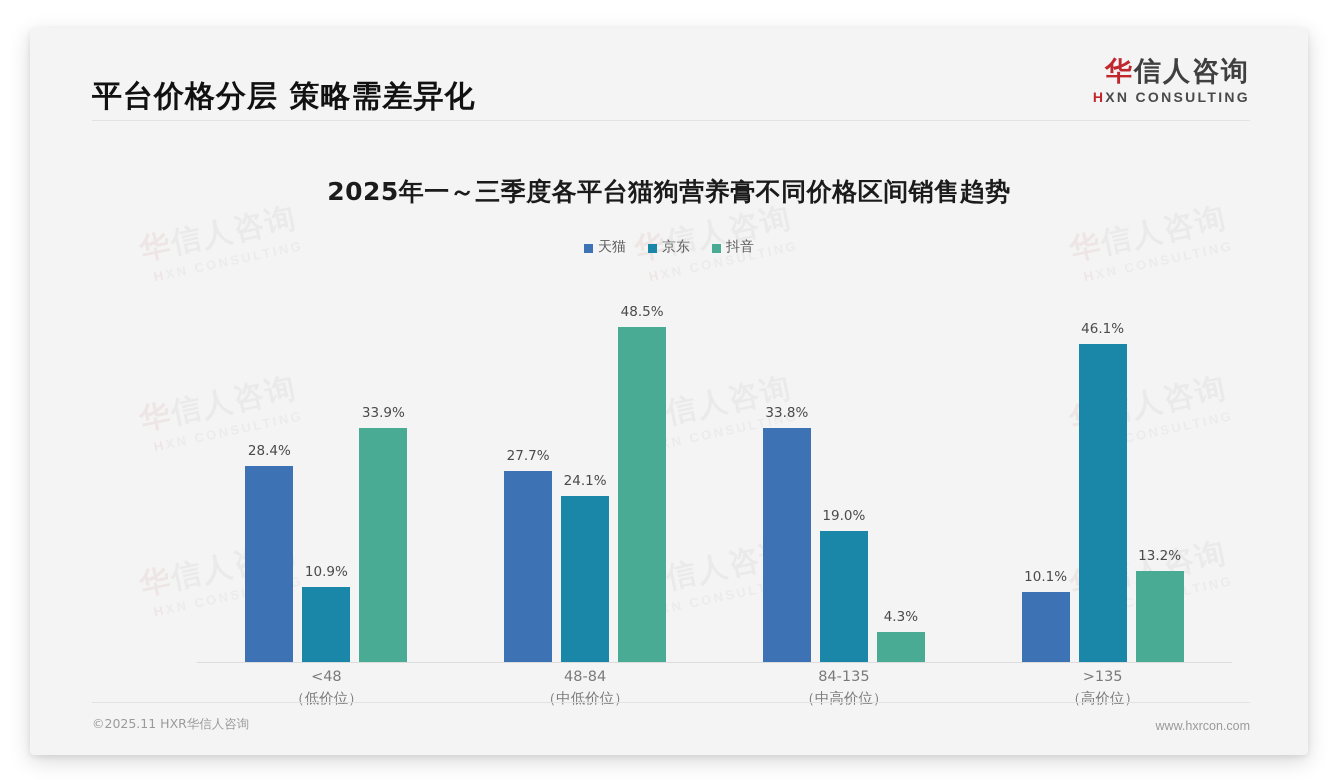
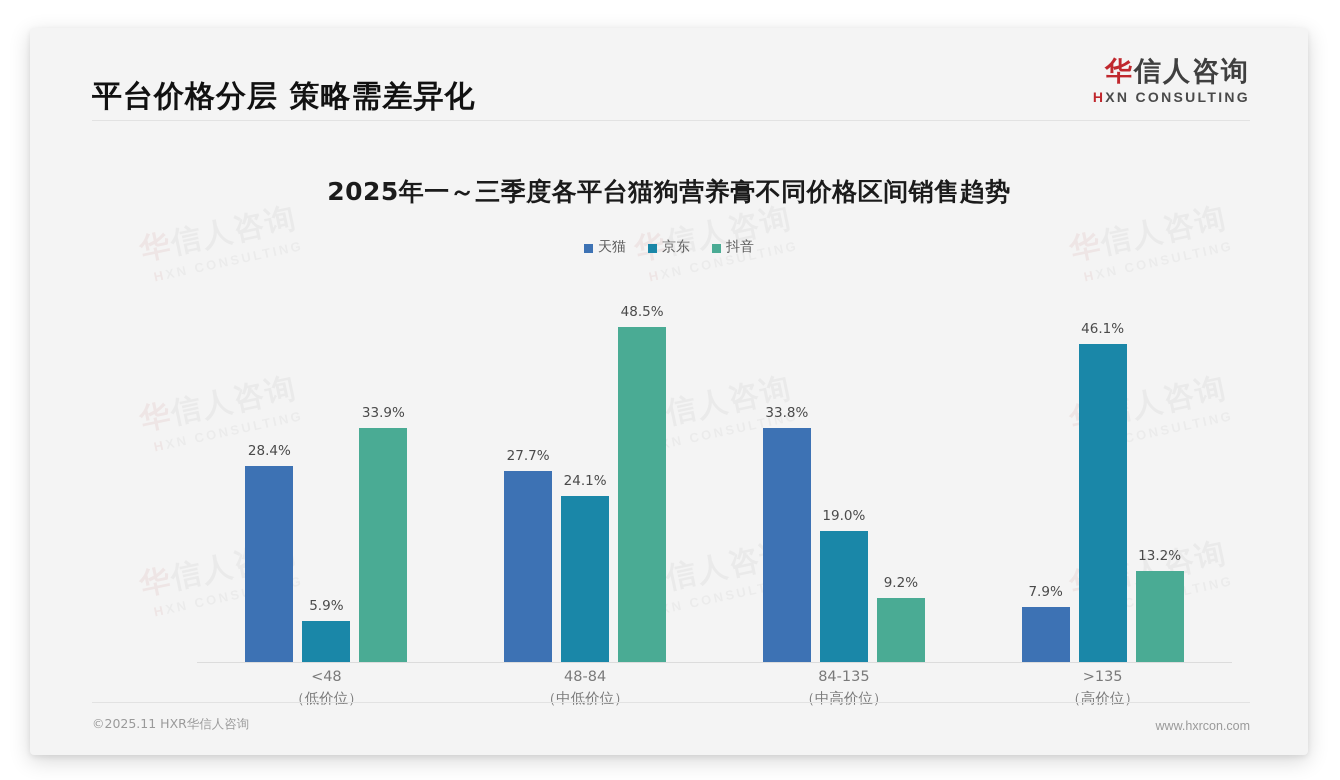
京东/<48: 10.9% -> 5.9%
抖音/84-135: 4.3% -> 9.2%
天猫/>135: 10.1% -> 7.9%
